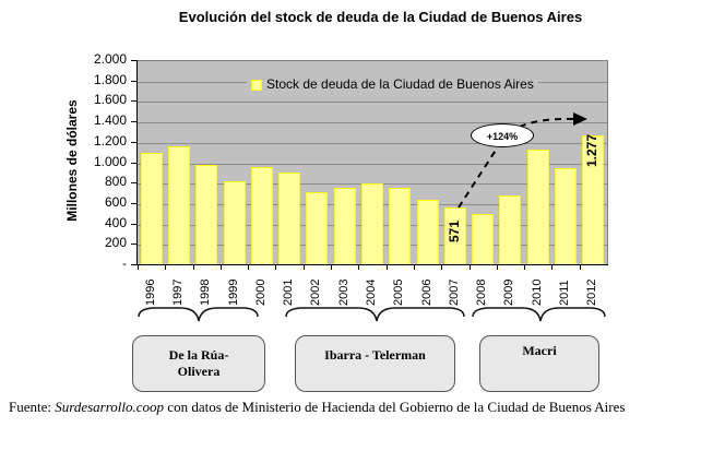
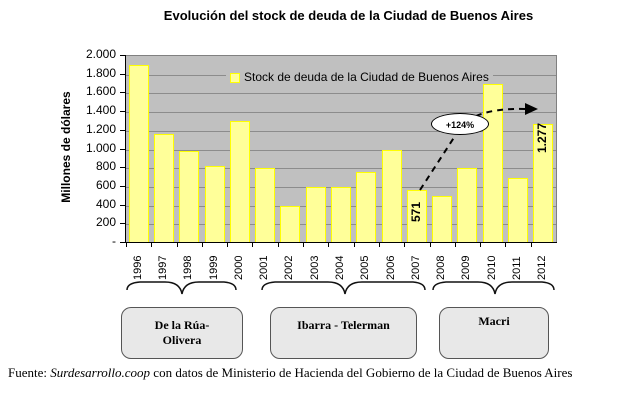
1996: 1100 -> 1900
2000: 1000 -> 1300
2001: 900 -> 800
2002: 700 -> 400
2003: 800 -> 600
2004: 800 -> 600
2006: 600 -> 1000
2009: 700 -> 800
2010: 1100 -> 1700
2011: 1000 -> 700
